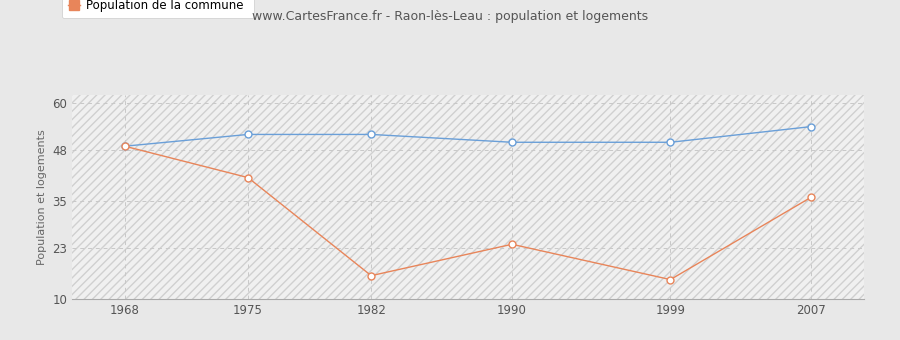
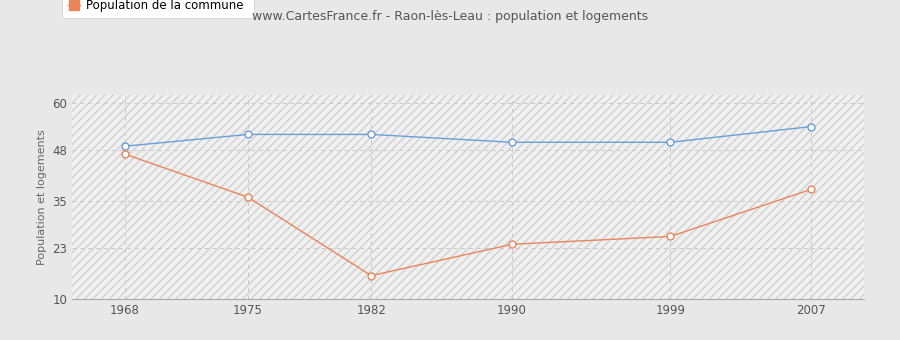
Population de la commune/1968: 49 -> 47
Population de la commune/1975: 41 -> 36
Population de la commune/1999: 15 -> 26
Population de la commune/2007: 36 -> 38
